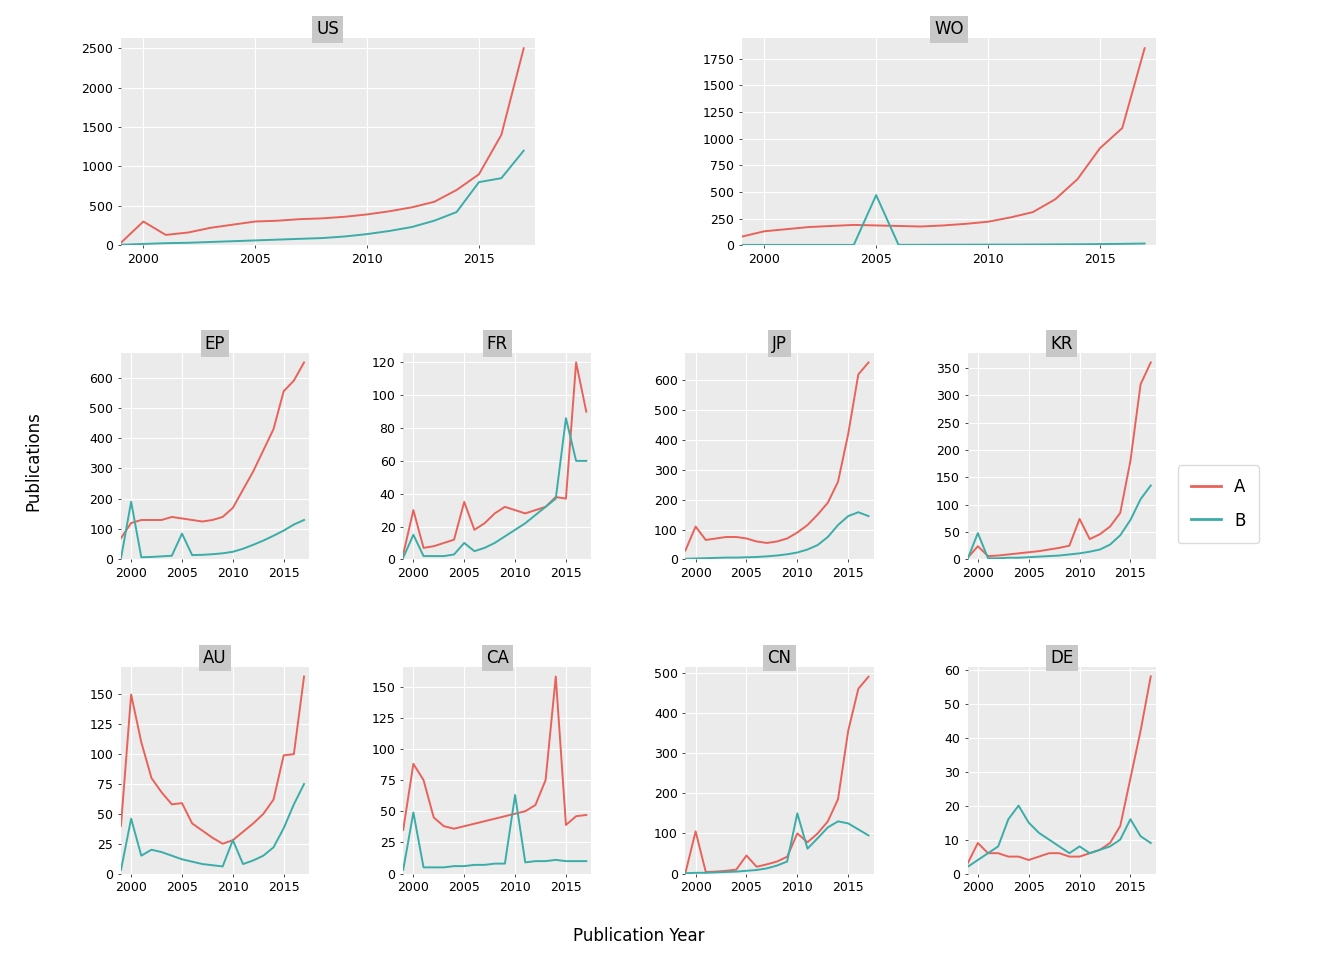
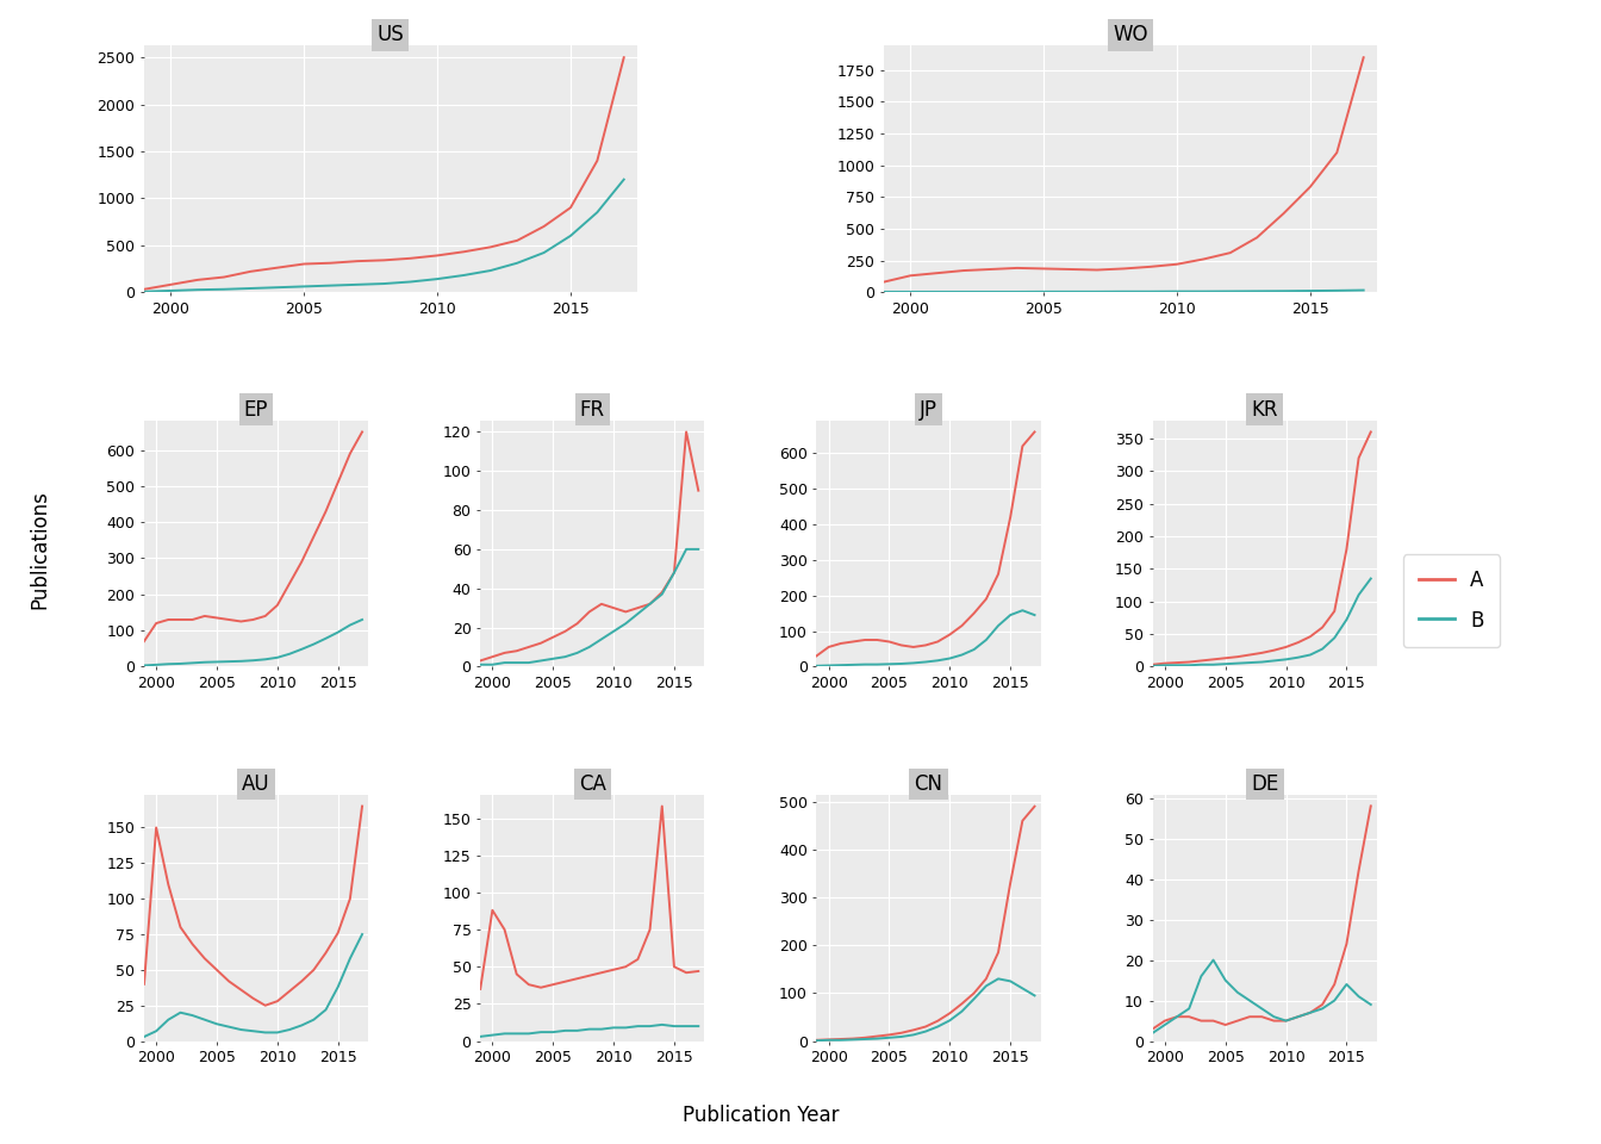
US/A/2000: 300 -> 80
US/B/2015: 800 -> 600
WO/B/2005: 470 -> 0
WO/A/2015: 910 -> 830
EP/B/2000: 190 -> 5
EP/B/2005: 85 -> 13
EP/A/2015: 555 -> 510
FR/A/2000: 30 -> 5
FR/B/2000: 15 -> 1
FR/A/2005: 35 -> 15
FR/B/2005: 10 -> 4
FR/A/2015: 37 -> 48
FR/B/2015: 86 -> 48
JP/A/2000: 110 -> 55
KR/A/2000: 24 -> 5
KR/B/2000: 48 -> 2
KR/A/2010: 74 -> 30
AU/B/2000: 46 -> 7
AU/A/2005: 59 -> 50
AU/B/2010: 28 -> 6
AU/A/2015: 99 -> 76
CA/B/2000: 49 -> 4
CA/B/2010: 63 -> 9
CA/A/2015: 39 -> 50
CN/A/2000: 105 -> 3
CN/A/2005: 45 -> 13
CN/A/2010: 100 -> 58
CN/B/2010: 150 -> 43
CN/A/2015: 355 -> 330
DE/A/2000: 9 -> 5
DE/B/2010: 8 -> 5
DE/A/2015: 28 -> 24
DE/B/2015: 16 -> 14
